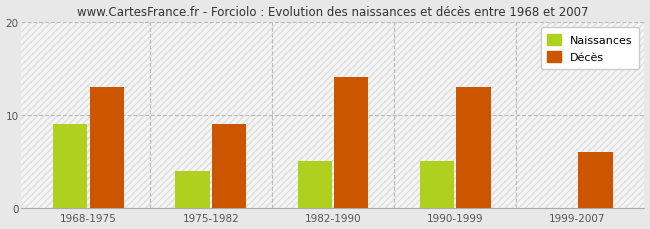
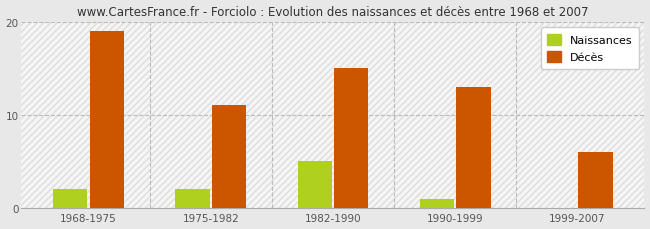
Naissances/1968-1975: 9 -> 2
Décès/1968-1975: 13 -> 19
Naissances/1975-1982: 4 -> 2
Décès/1975-1982: 9 -> 11
Décès/1982-1990: 14 -> 15
Naissances/1990-1999: 5 -> 1
